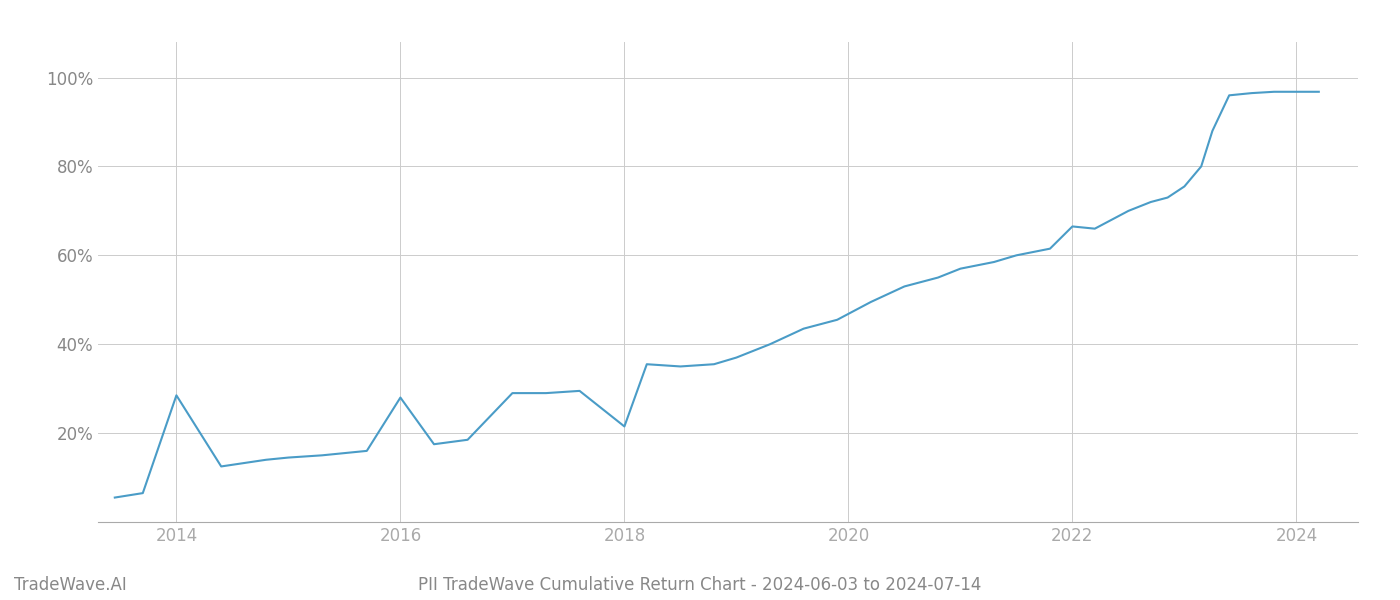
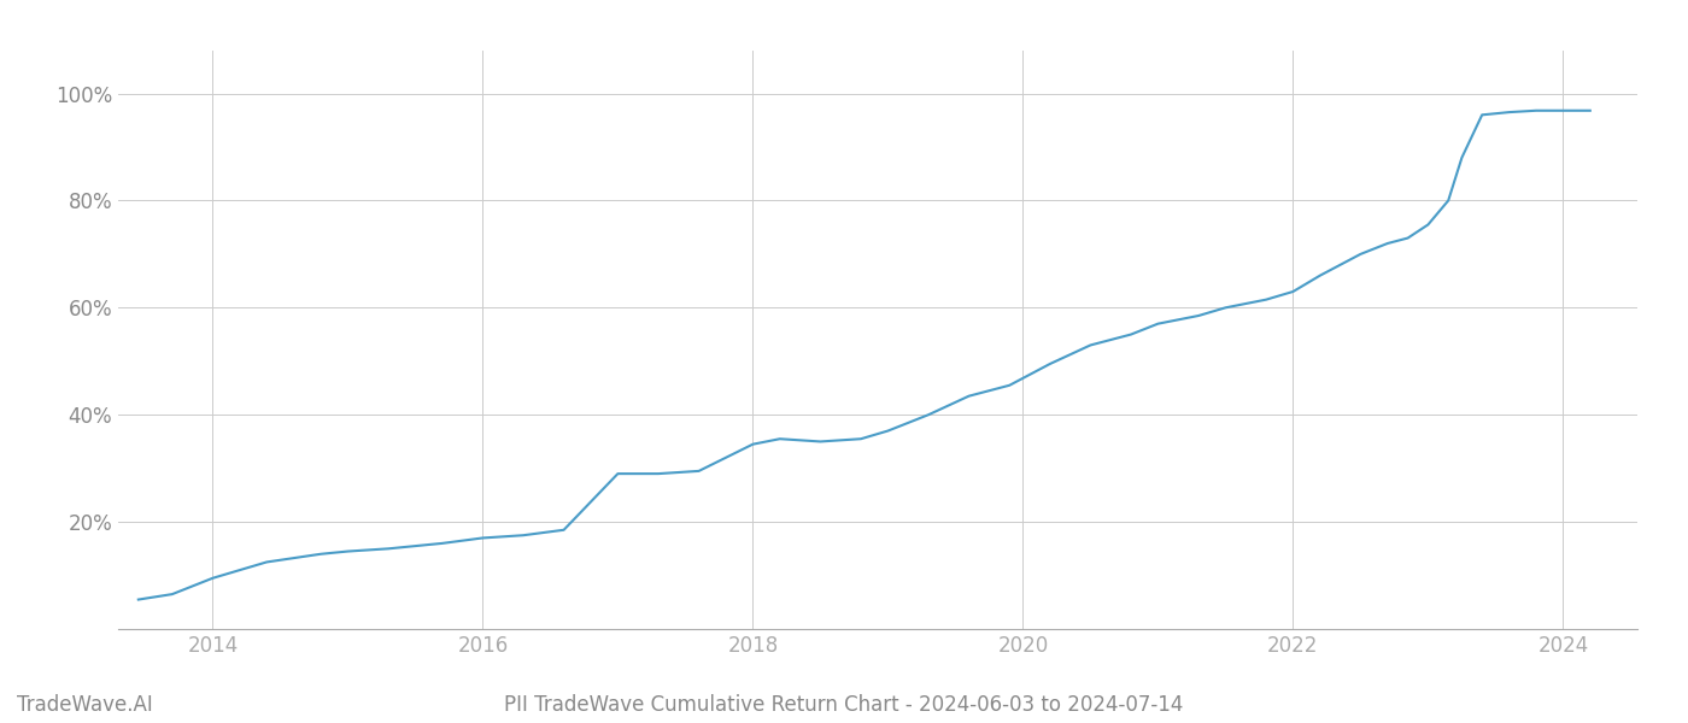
2014: 28.5% -> 9.5%
2016: 28.0% -> 17.0%
2018: 21.5% -> 34.5%
2022: 66.5% -> 63.0%
